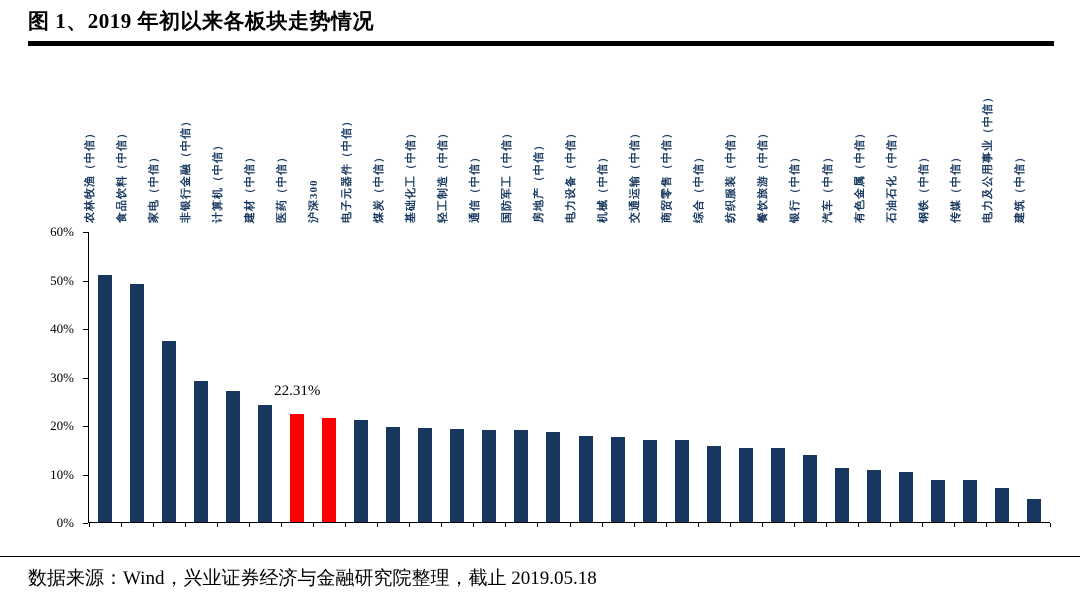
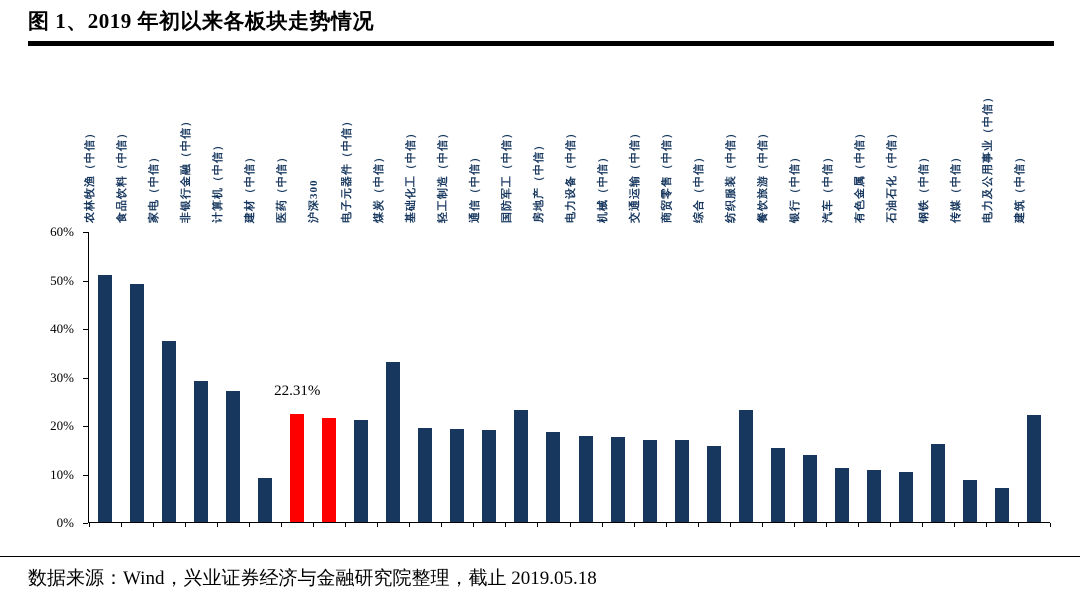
建材（中信）: 24% -> 9%
煤炭（中信）: 20% -> 33%
国防军工（中信）: 19% -> 23%
纺织服装（中信）: 15% -> 23%
钢铁（中信）: 9% -> 16%
建筑（中信）: 5% -> 22%
